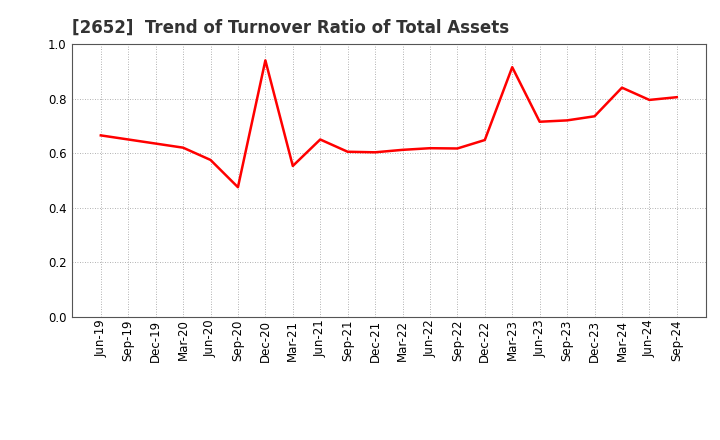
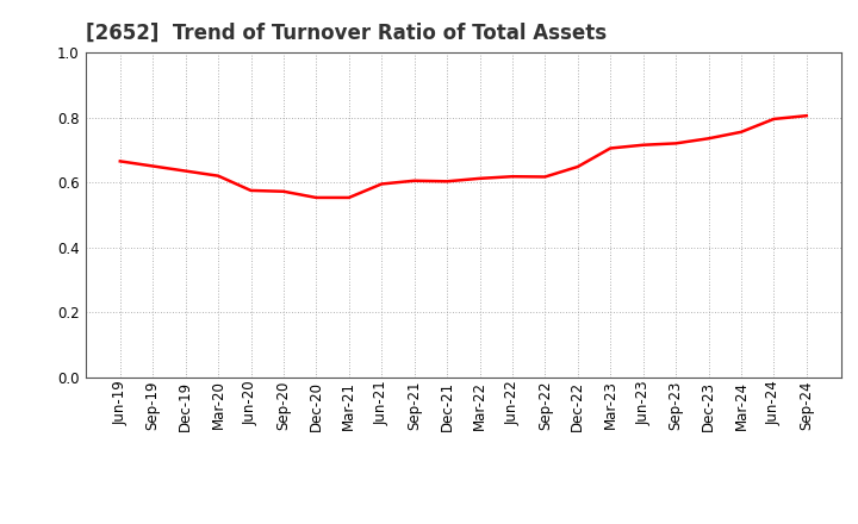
Sep-20: 0.475 -> 0.572
Dec-20: 0.940 -> 0.553
Jun-21: 0.650 -> 0.595
Mar-23: 0.915 -> 0.705
Mar-24: 0.840 -> 0.755
